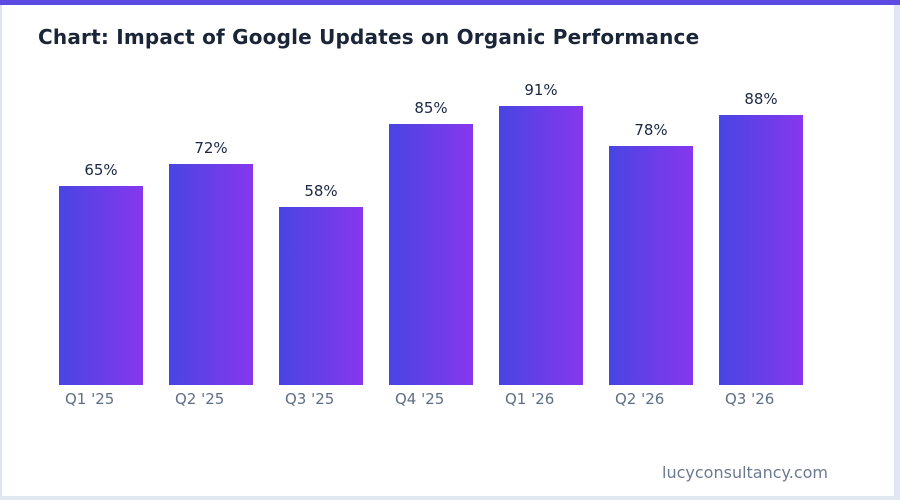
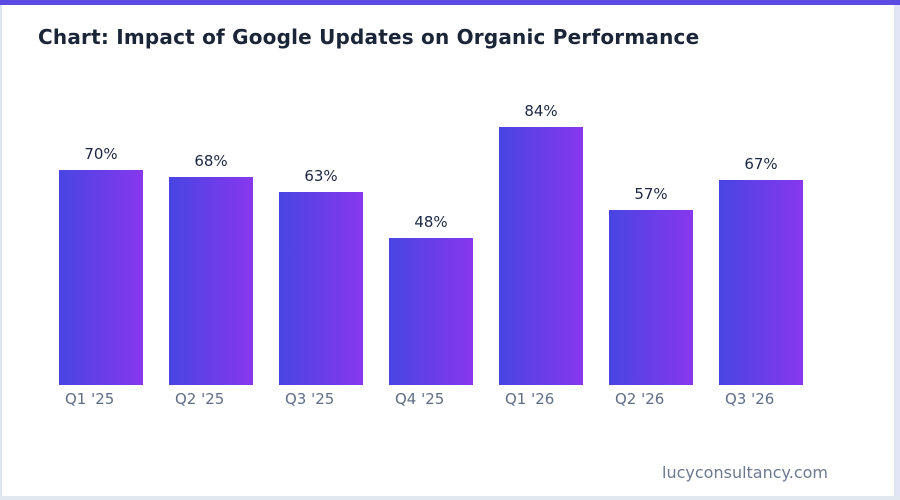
Q1 '25: 65% -> 70%
Q2 '25: 72% -> 68%
Q3 '25: 58% -> 63%
Q4 '25: 85% -> 48%
Q1 '26: 91% -> 84%
Q2 '26: 78% -> 57%
Q3 '26: 88% -> 67%
